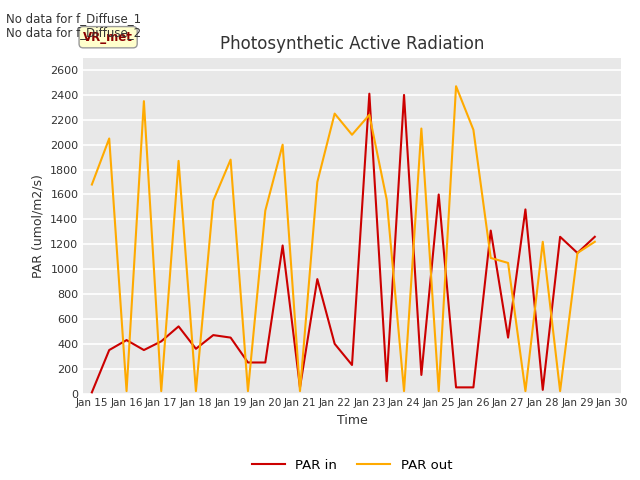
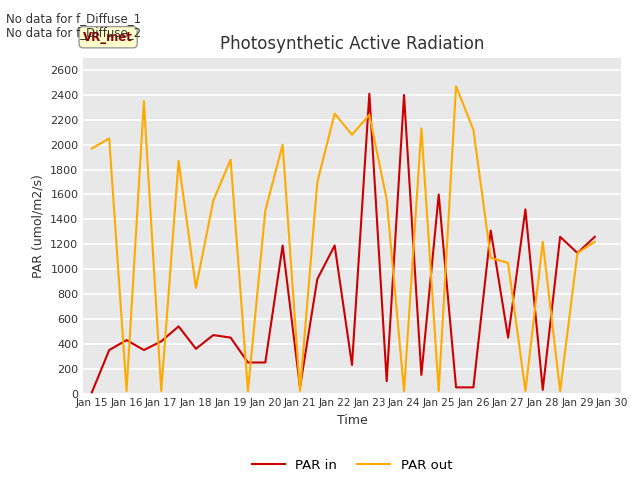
PAR out/Jan 15: 1680 -> 1970
PAR out/Jan 18: 20 -> 850
PAR in/Jan 22: 400 -> 1190
